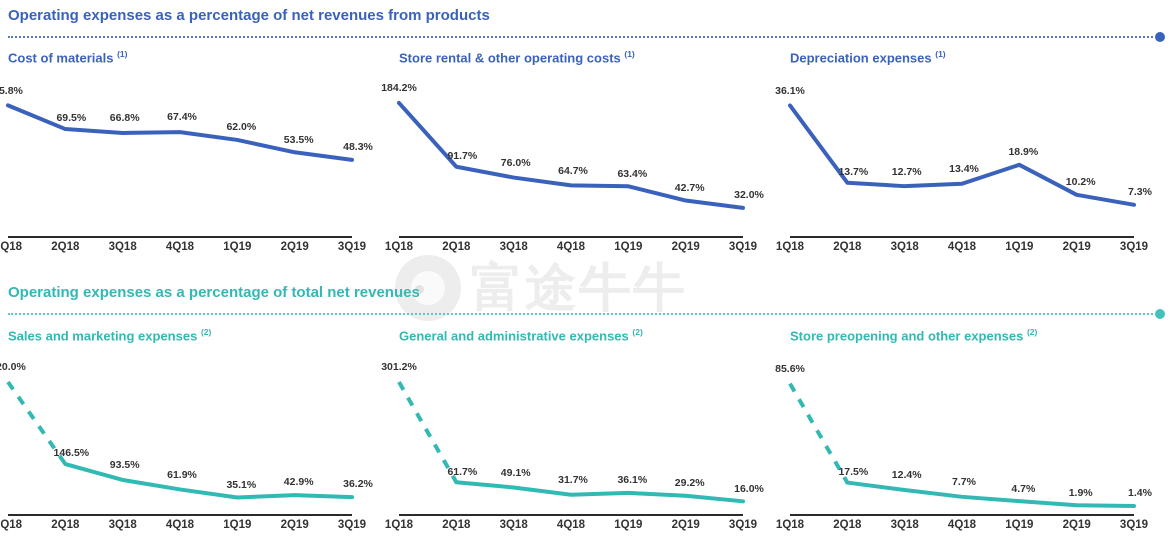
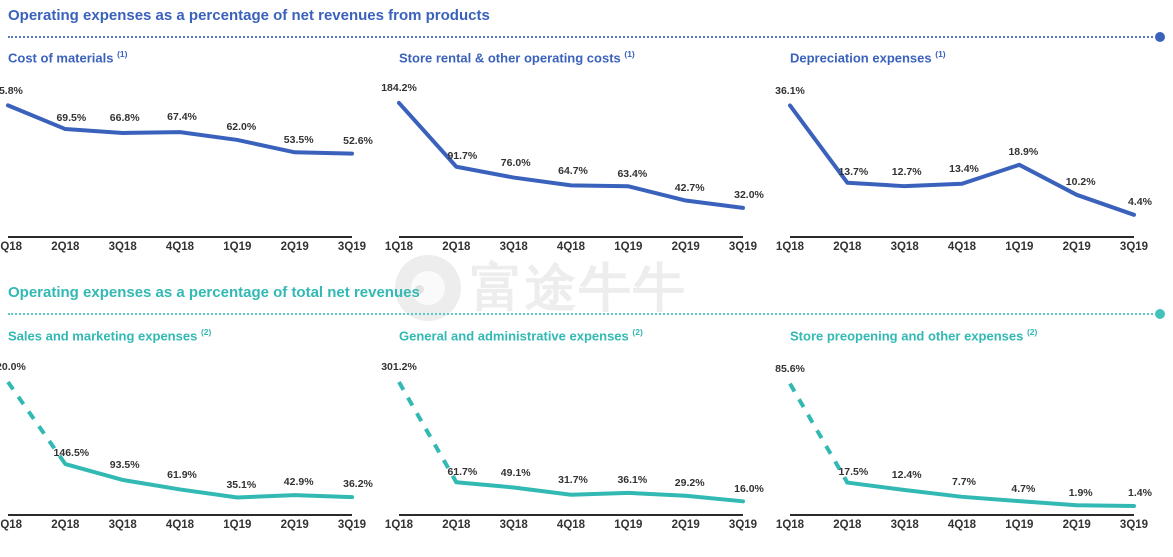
Cost of materials/3Q19: 48.3% -> 52.6%
Depreciation expenses/3Q19: 7.3% -> 4.4%
